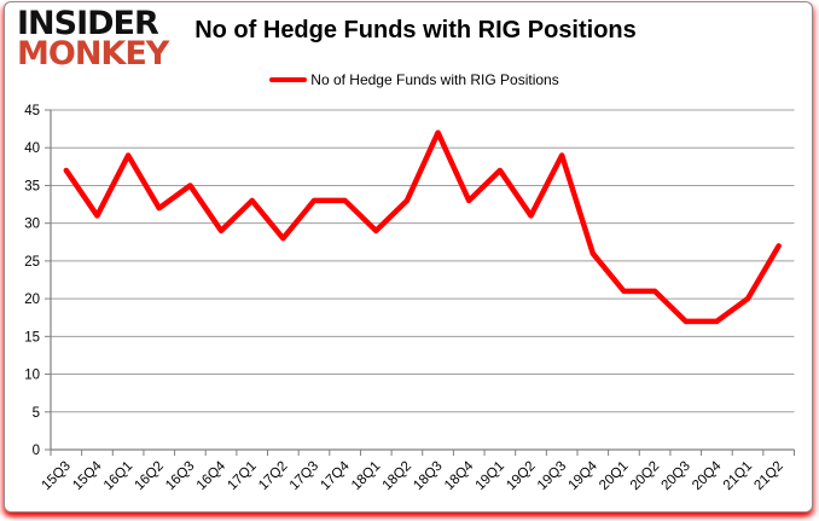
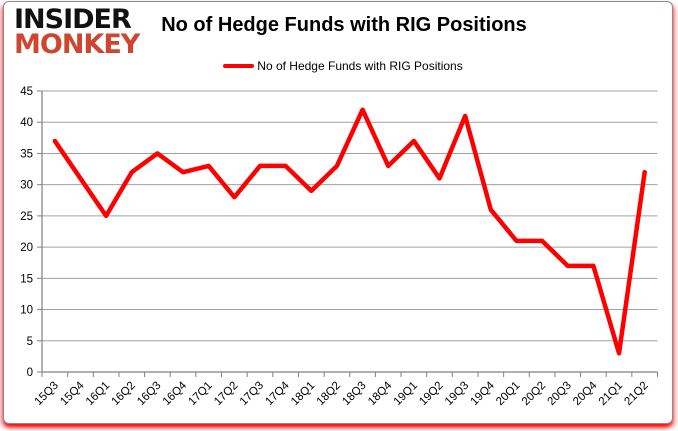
16Q1: 39 -> 25
16Q4: 29 -> 32
19Q3: 39 -> 41
21Q1: 20 -> 3
21Q2: 27 -> 32
